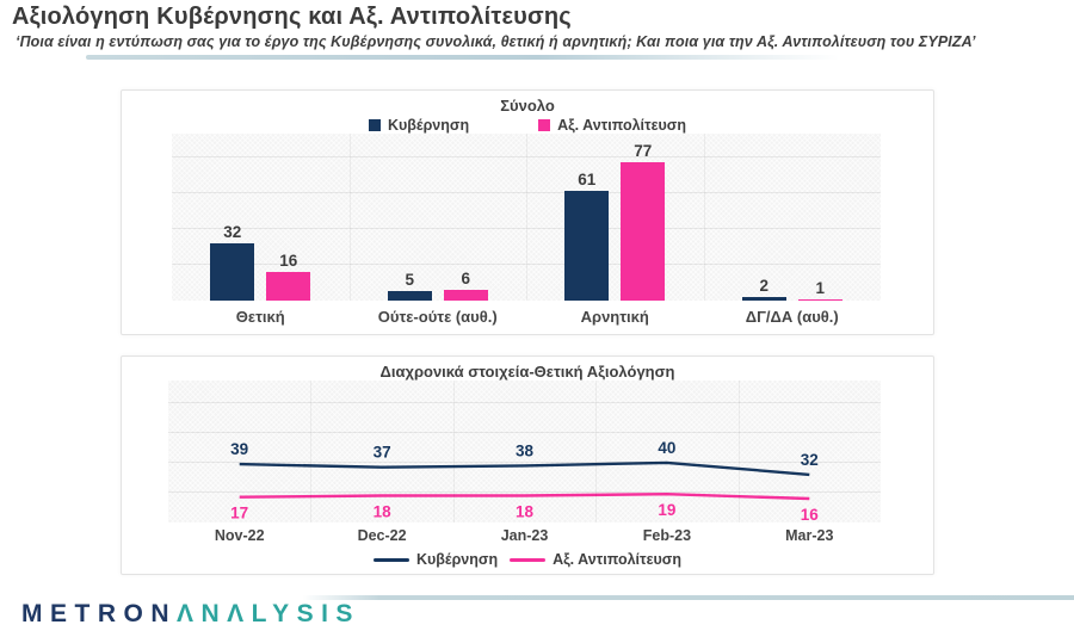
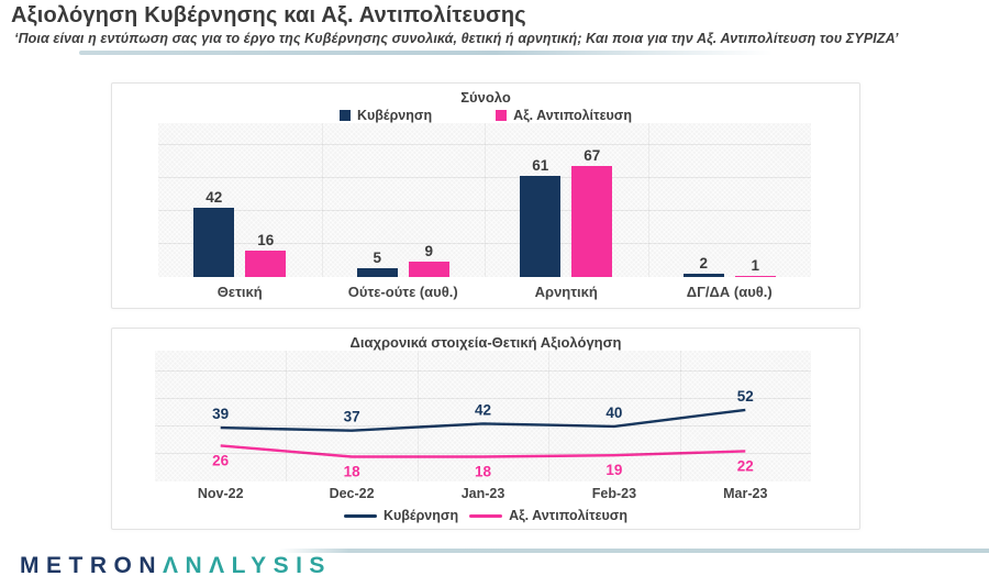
Σύνολο/Κυβέρνηση/Θετική: 32 -> 42
Σύνολο/Αξ. Αντιπολίτευση/Ούτε-ούτε (αυθ.): 6 -> 9
Σύνολο/Αξ. Αντιπολίτευση/Αρνητική: 77 -> 67
Διαχρονικά στοιχεία-Θετική Αξιολόγηση/Αξ. Αντιπολίτευση/Nov-22: 17 -> 26
Διαχρονικά στοιχεία-Θετική Αξιολόγηση/Κυβέρνηση/Jan-23: 38 -> 42
Διαχρονικά στοιχεία-Θετική Αξιολόγηση/Κυβέρνηση/Mar-23: 32 -> 52
Διαχρονικά στοιχεία-Θετική Αξιολόγηση/Αξ. Αντιπολίτευση/Mar-23: 16 -> 22
